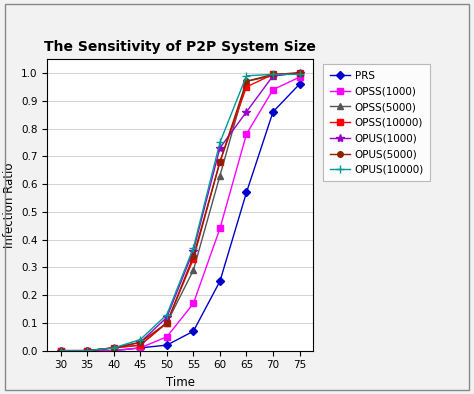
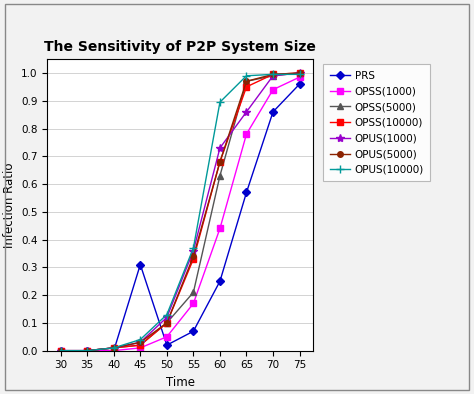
PRS/45: 0.01 -> 0.31
OPSS(5000)/55: 0.29 -> 0.21
OPUS(10000)/60: 0.750 -> 0.895
